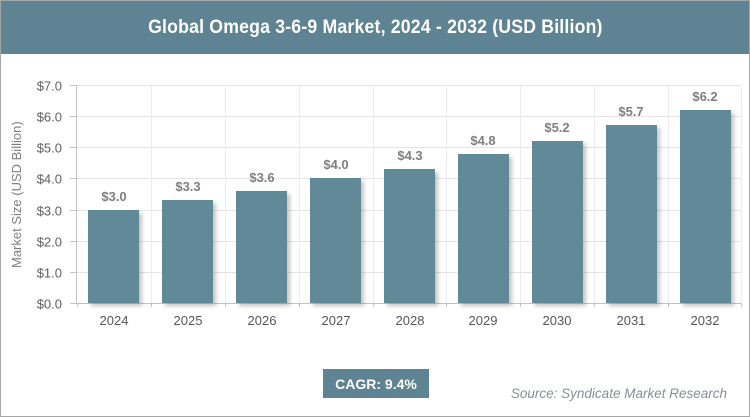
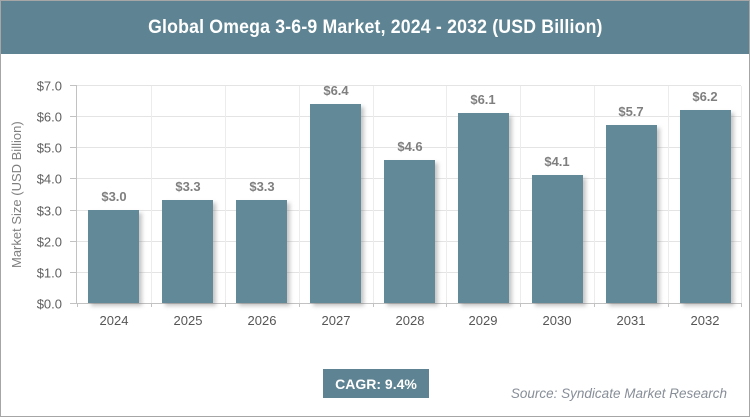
2026: $3.6 -> $3.3
2027: $4.0 -> $6.4
2028: $4.3 -> $4.6
2029: $4.8 -> $6.1
2030: $5.2 -> $4.1
